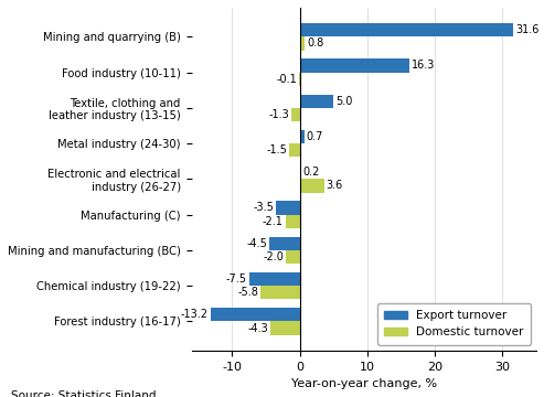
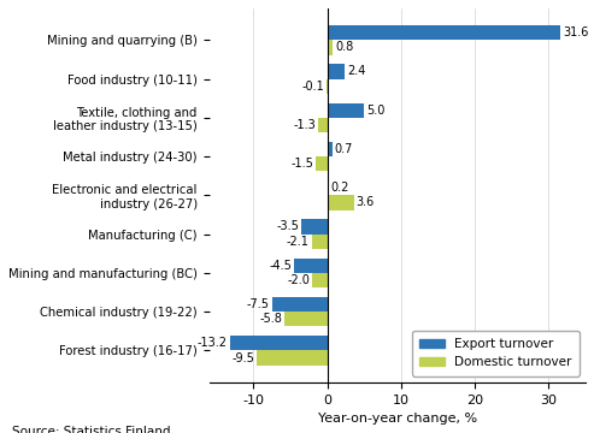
Export turnover/Food industry (10-11): 16.3 -> 2.4
Domestic turnover/Forest industry (16-17): -4.3 -> -9.5
